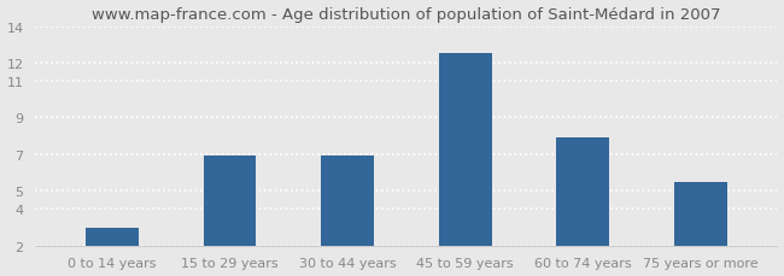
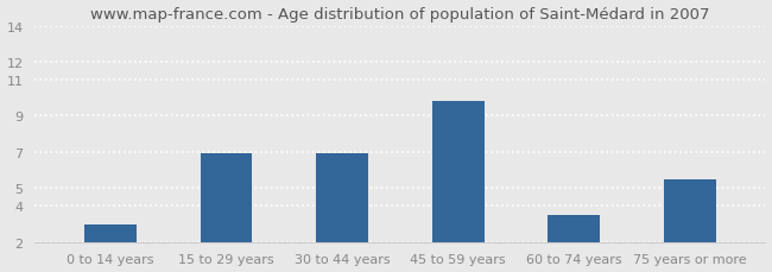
45 to 59 years: 12.5 -> 9.8
60 to 74 years: 7.9 -> 3.5
